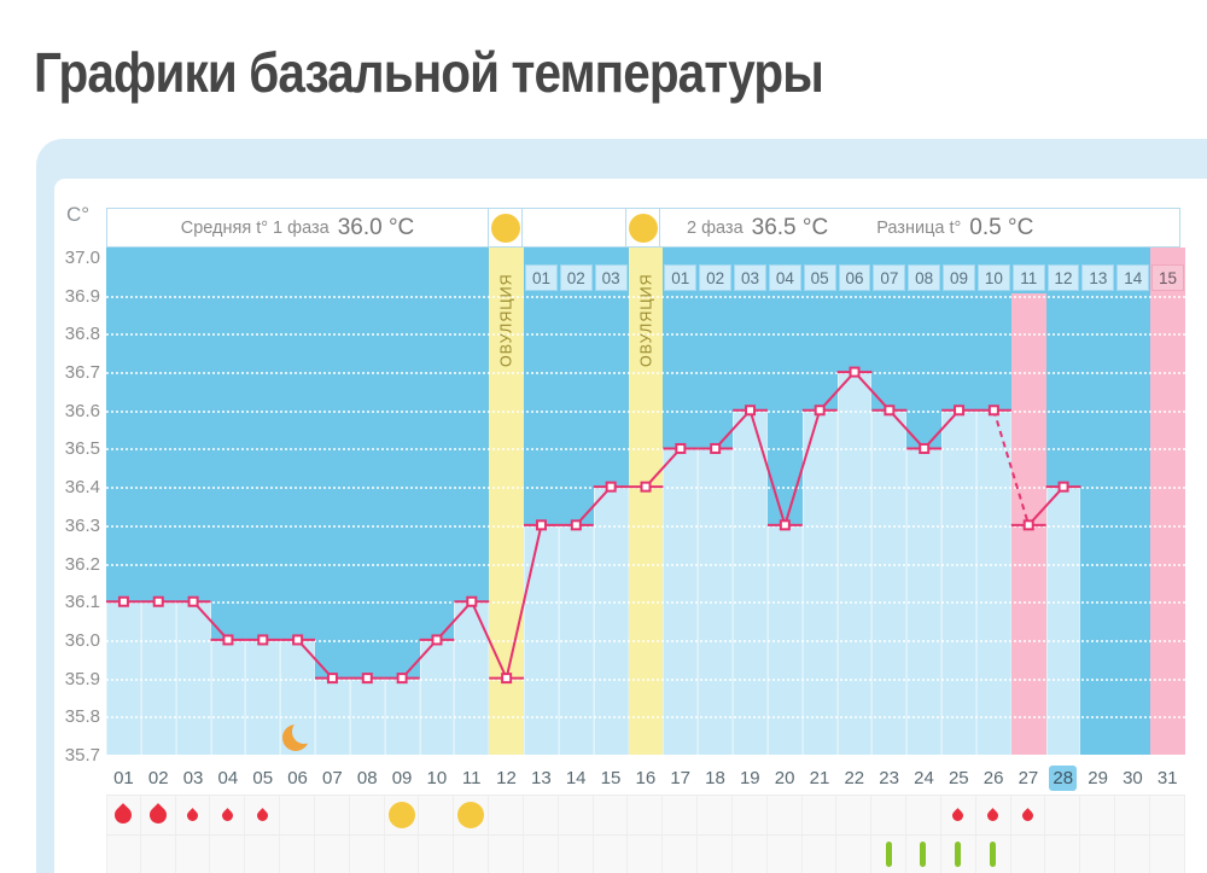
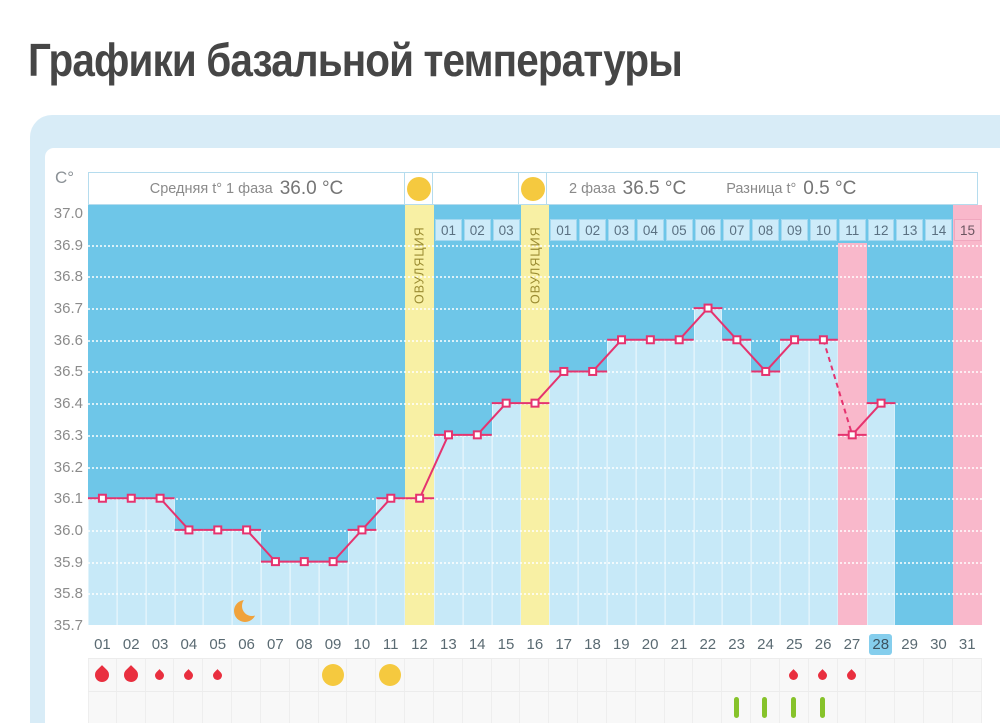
12: 35.9 -> 36.1
20: 36.3 -> 36.6
